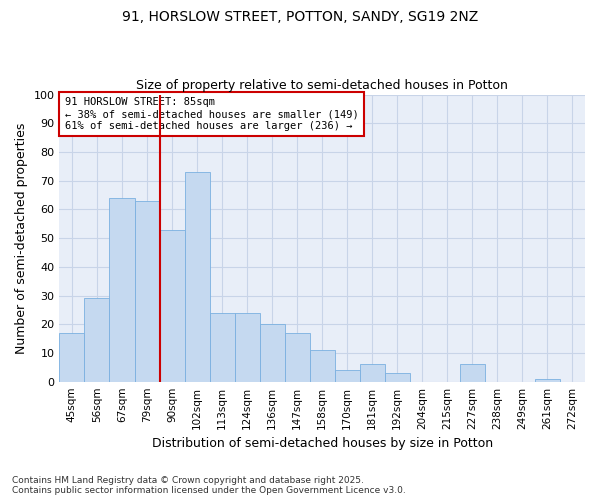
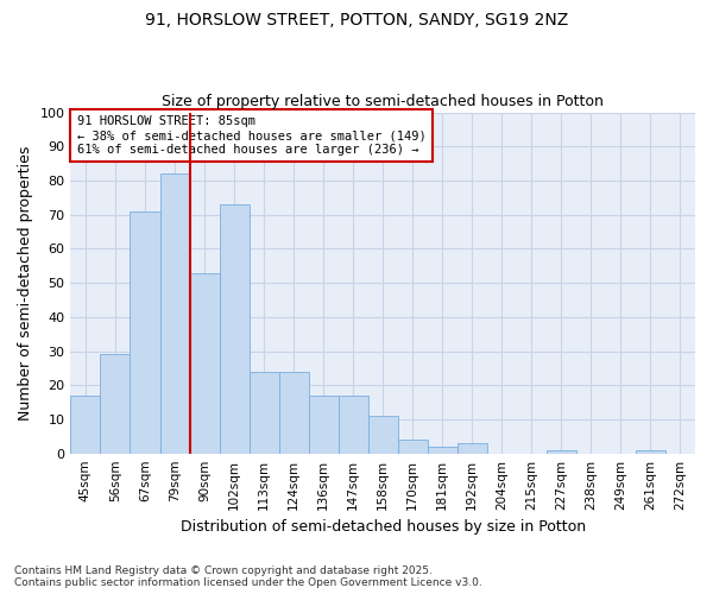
67sqm: 64 -> 71
79sqm: 63 -> 82
136sqm: 20 -> 17
181sqm: 6 -> 2
227sqm: 6 -> 1
